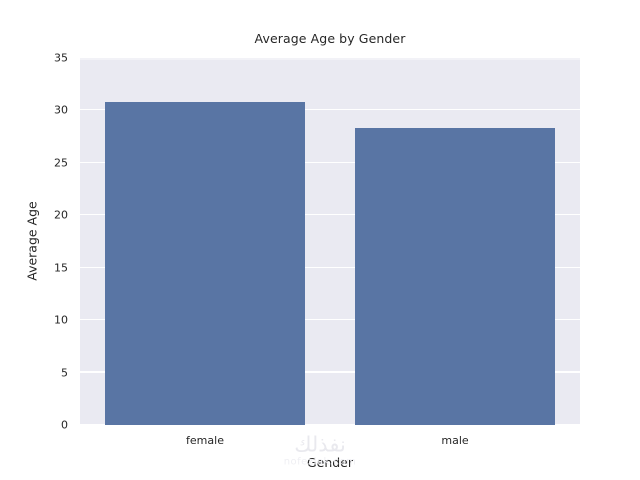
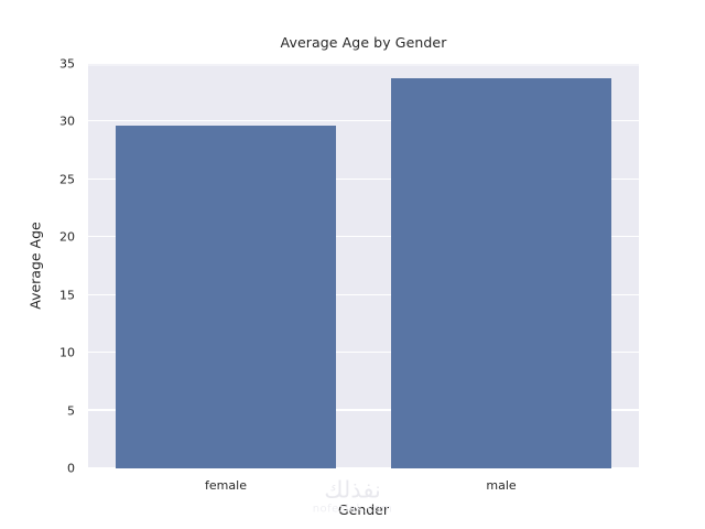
female: 30.8 -> 29.7
male: 28.3 -> 33.8
